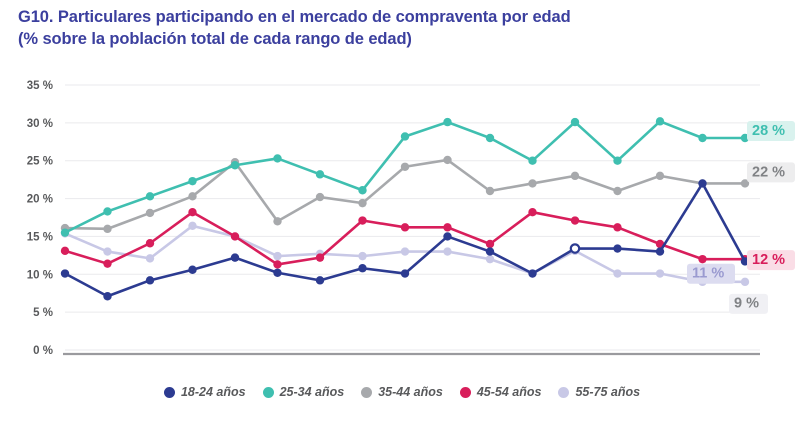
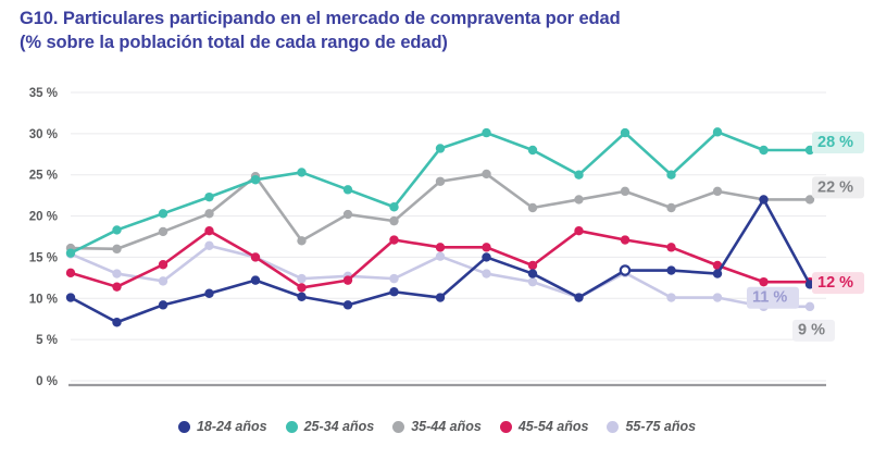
55-75 años/feb-21: 13% -> 15%
